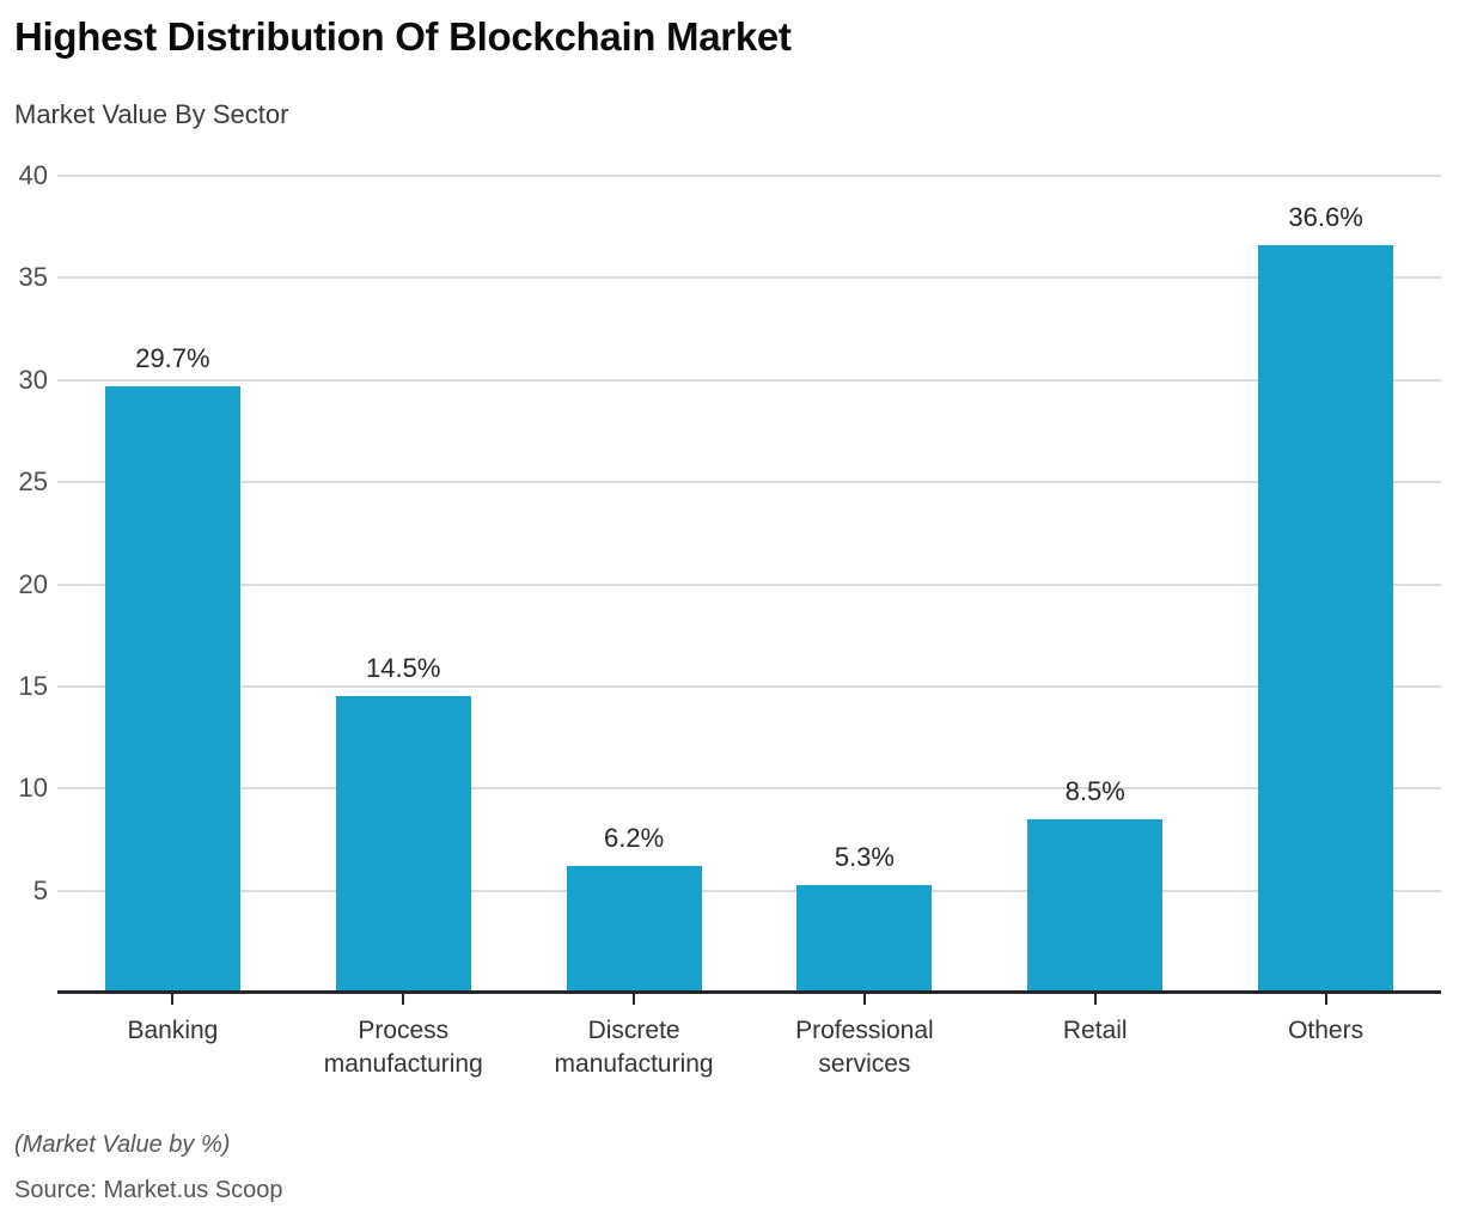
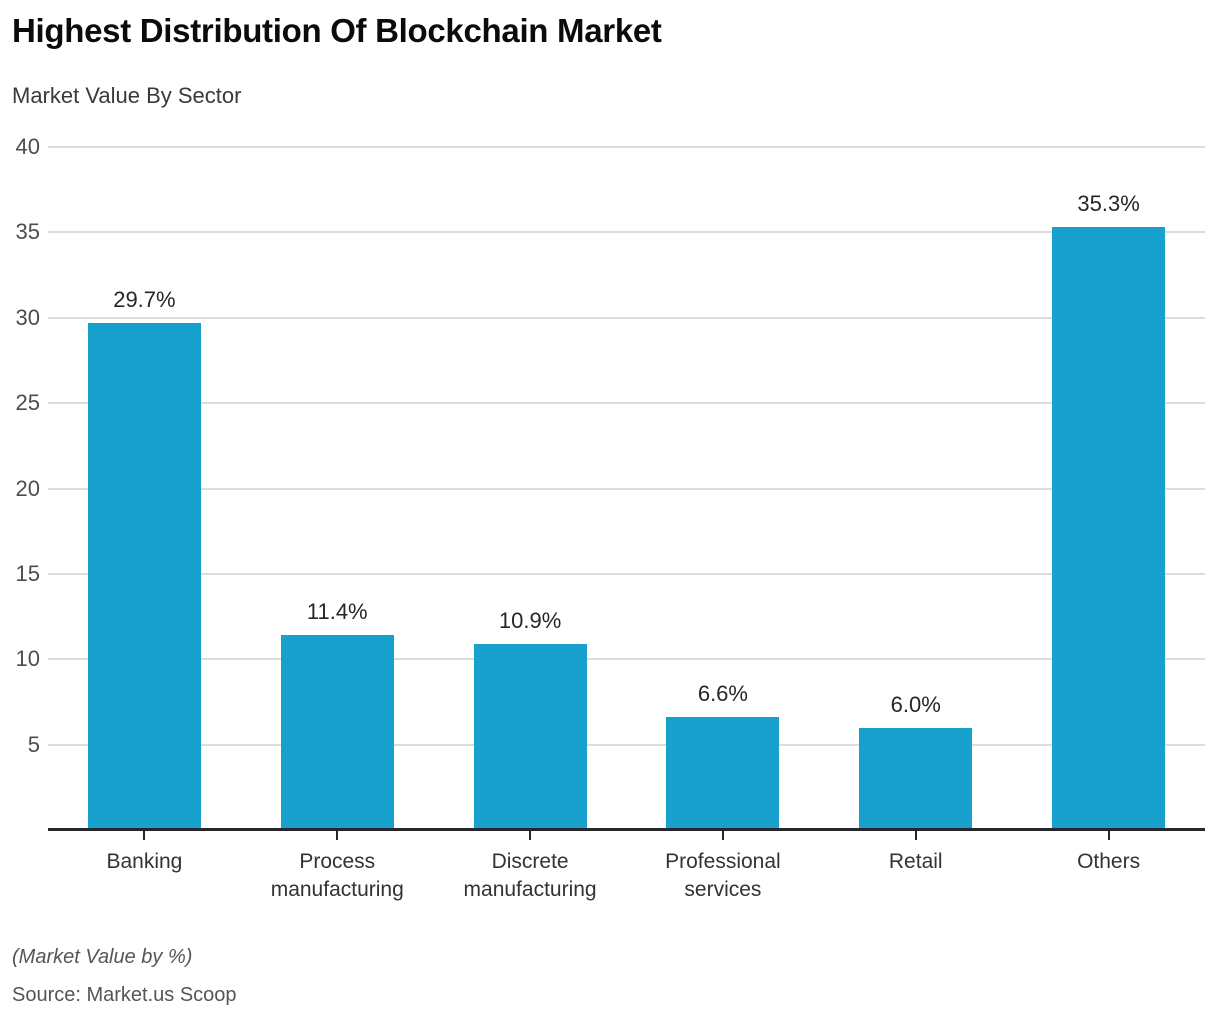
Process manufacturing: 14.5% -> 11.4%
Discrete manufacturing: 6.2% -> 10.9%
Professional services: 5.3% -> 6.6%
Retail: 8.5% -> 6.0%
Others: 36.6% -> 35.3%
